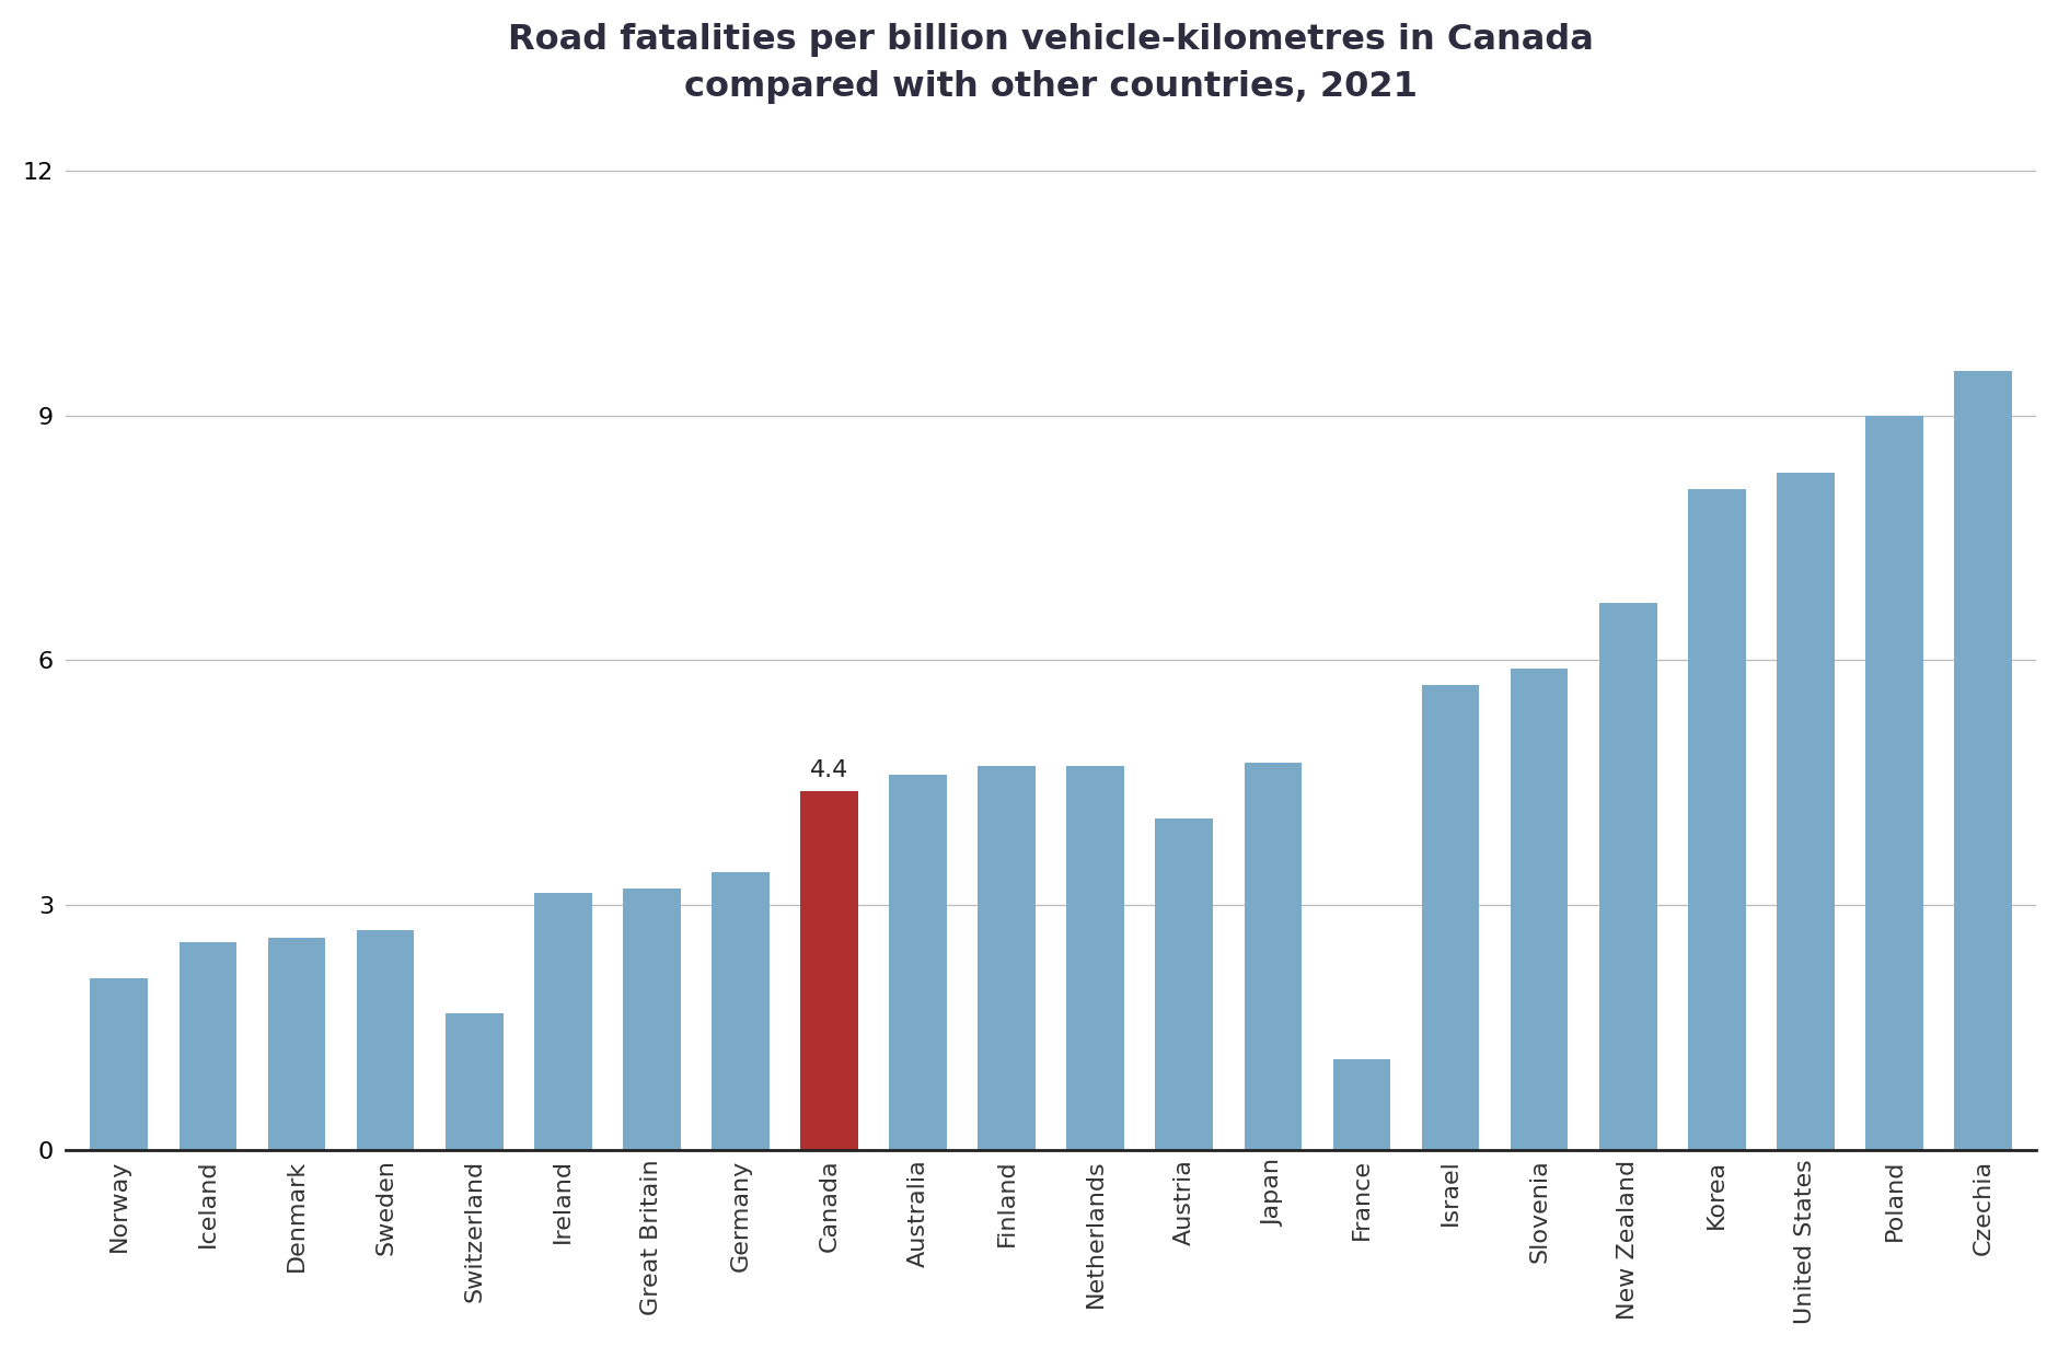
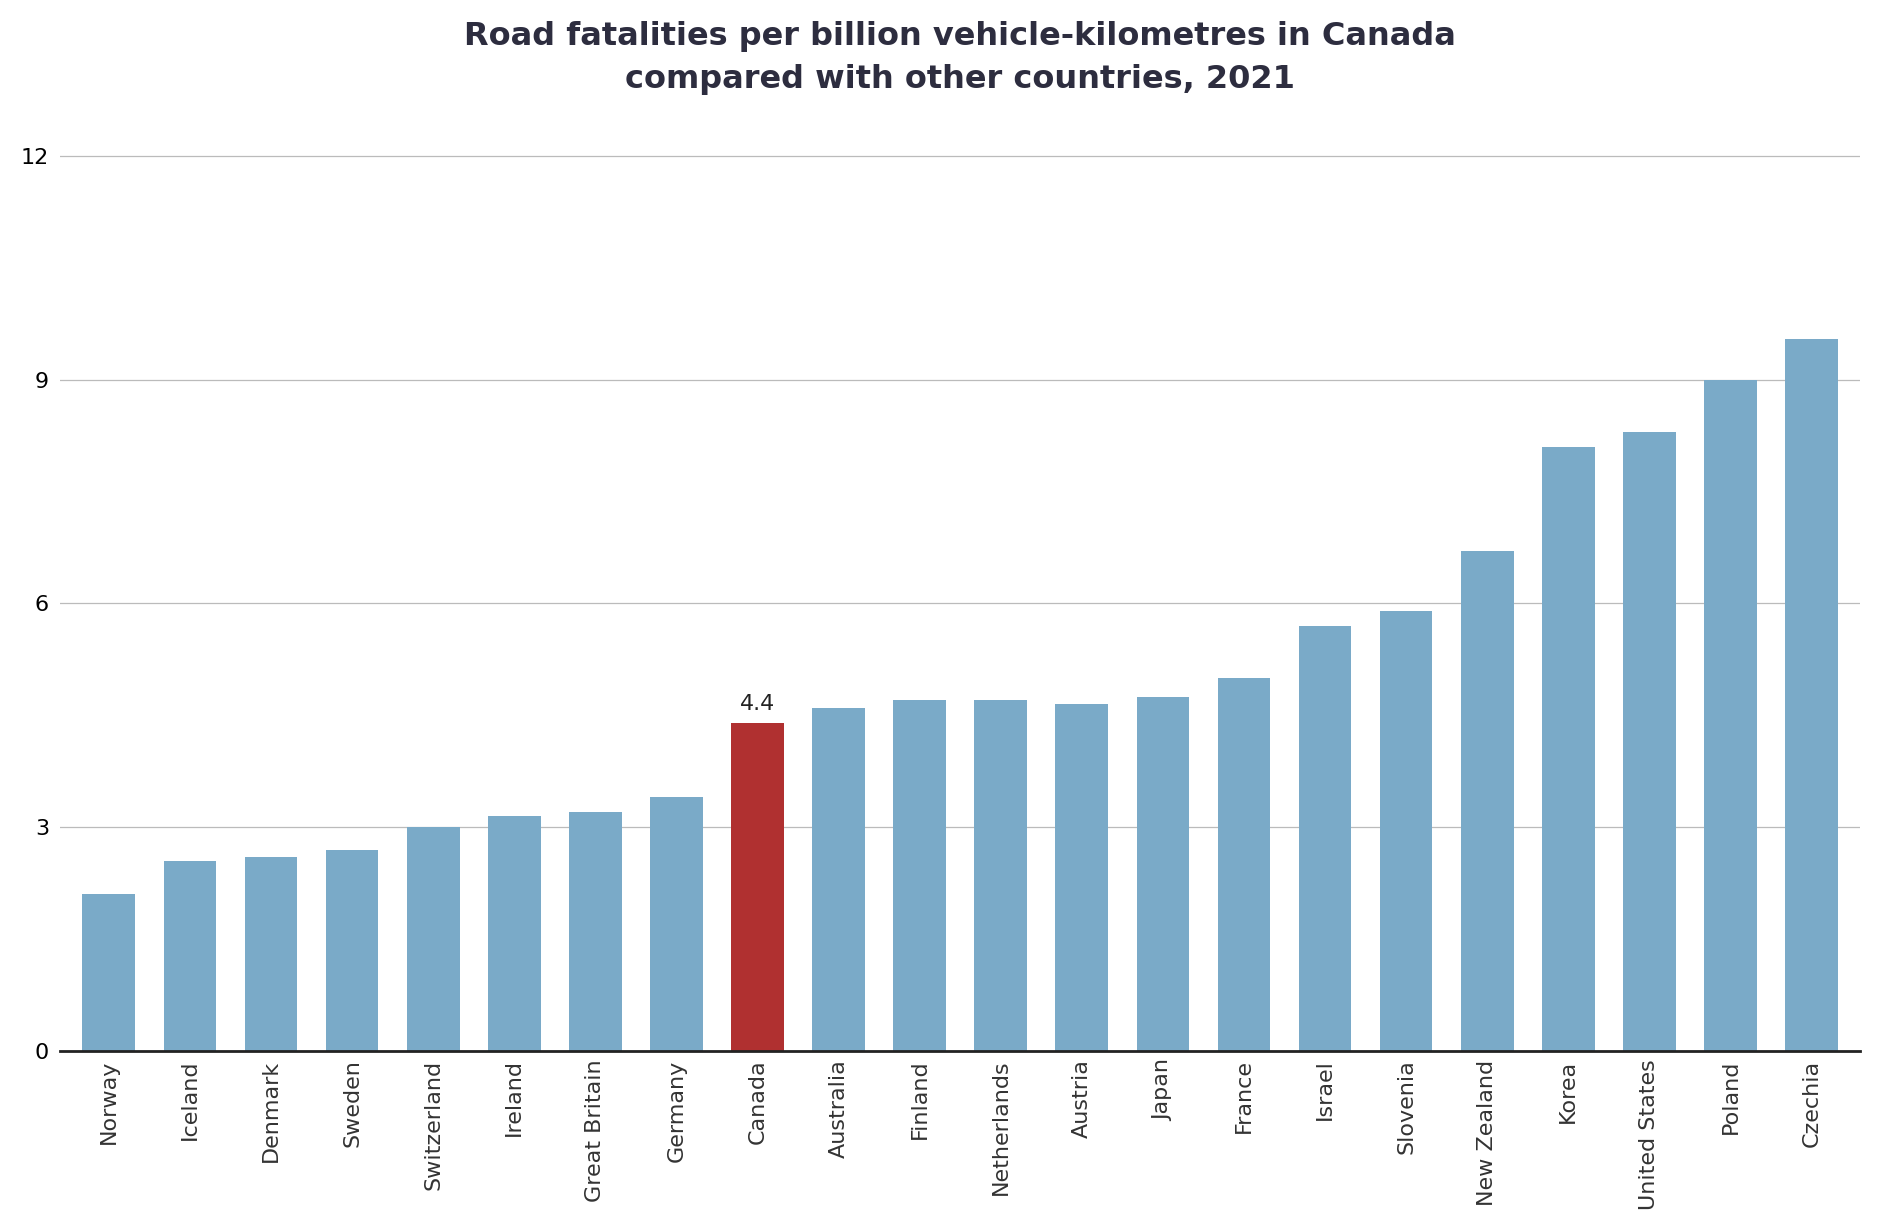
Switzerland: 1.68 -> 3.00
Austria: 4.06 -> 4.65
France: 1.12 -> 5.00
